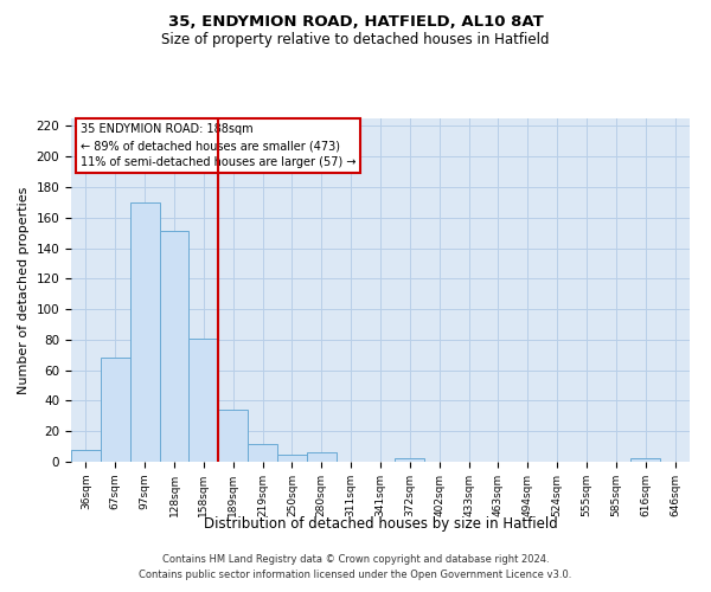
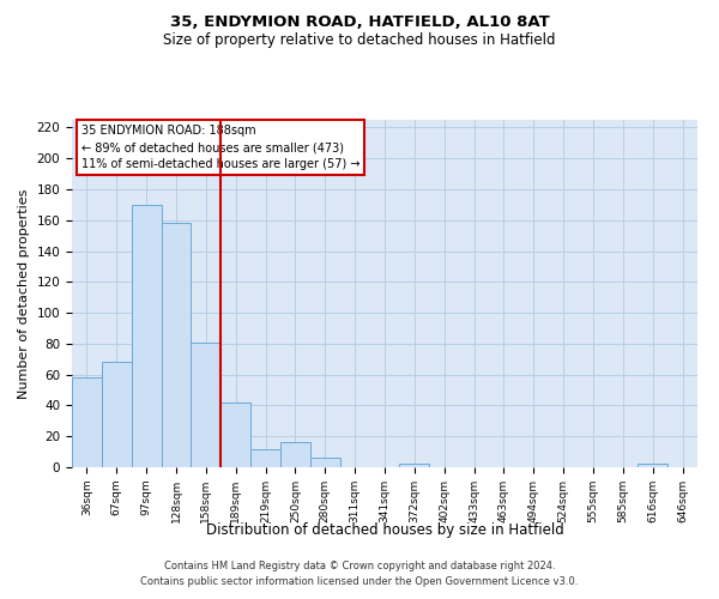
36sqm: 8 -> 58
128sqm: 151 -> 158
189sqm: 34 -> 42
250sqm: 5 -> 16
